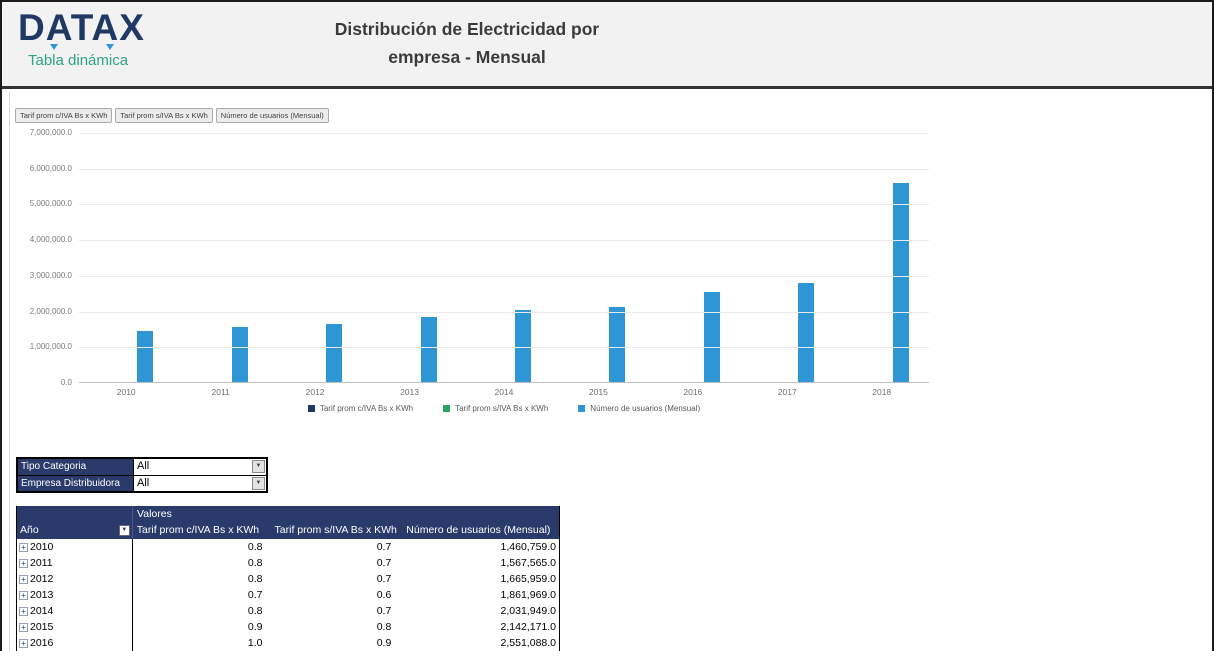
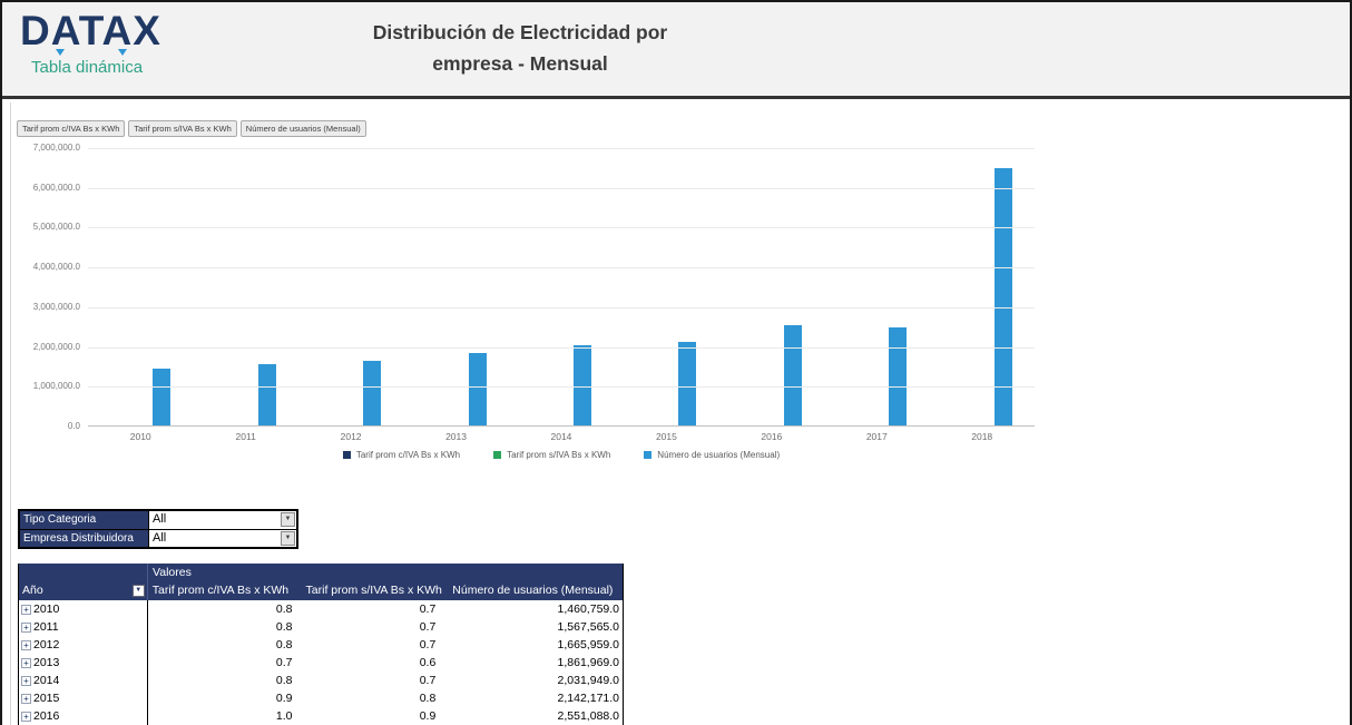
Número de usuarios (Mensual)/2017: 2800000 -> 2500000
Número de usuarios (Mensual)/2018: 5600000 -> 6500000
